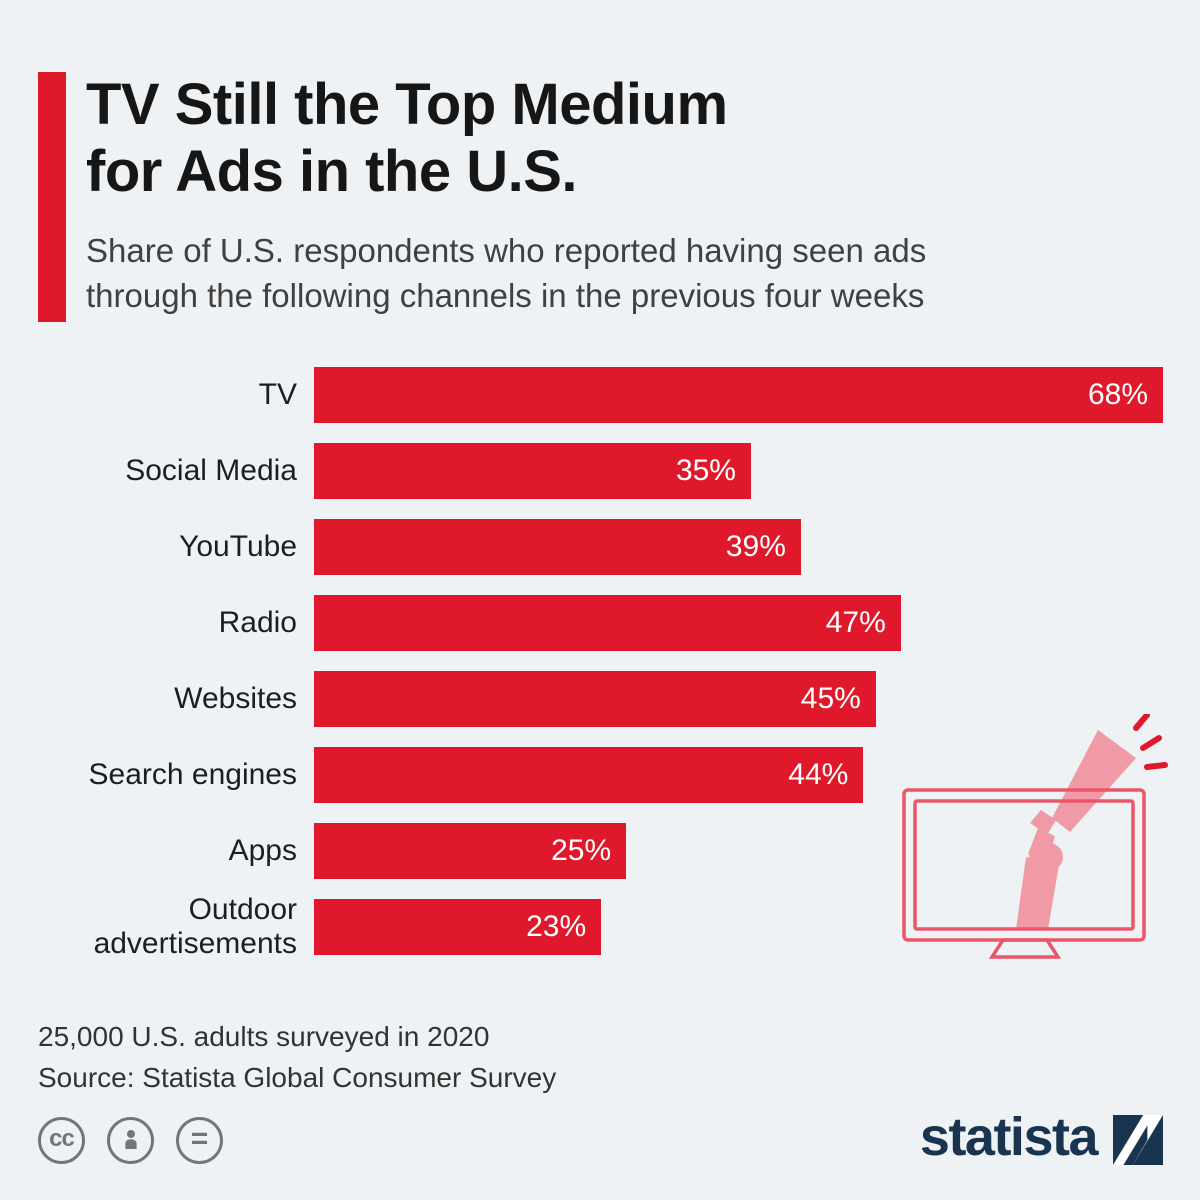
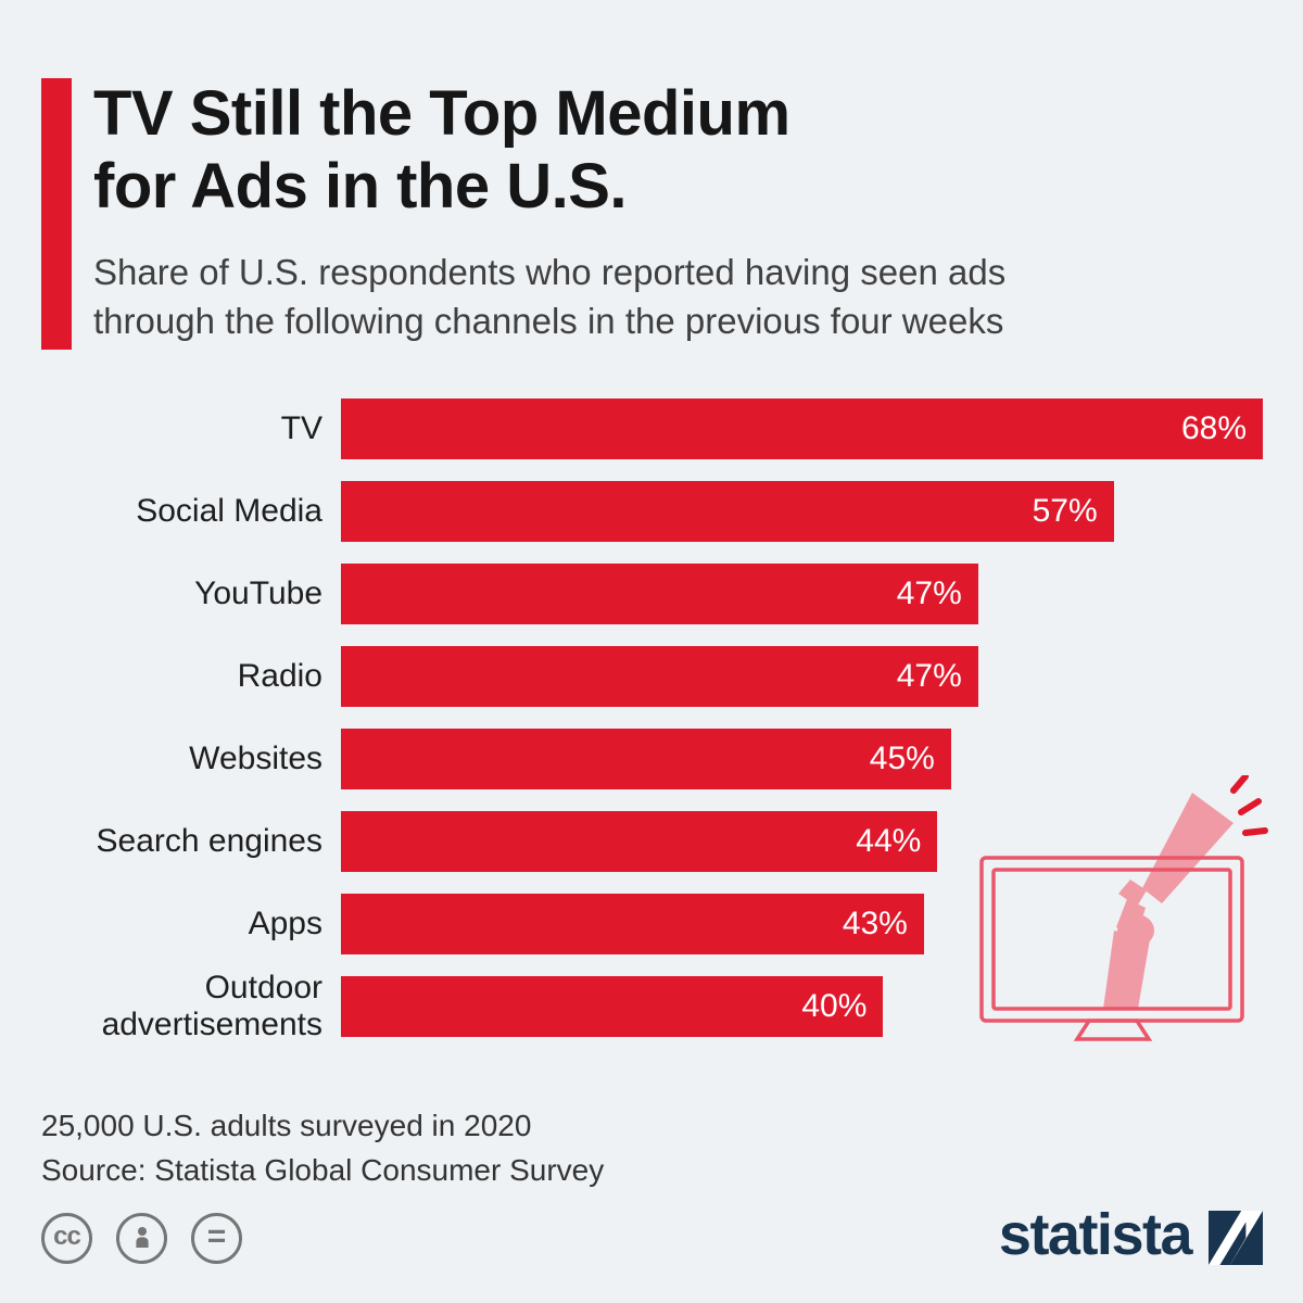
Social Media: 35% -> 57%
YouTube: 39% -> 47%
Apps: 25% -> 43%
Outdoor advertisements: 23% -> 40%
